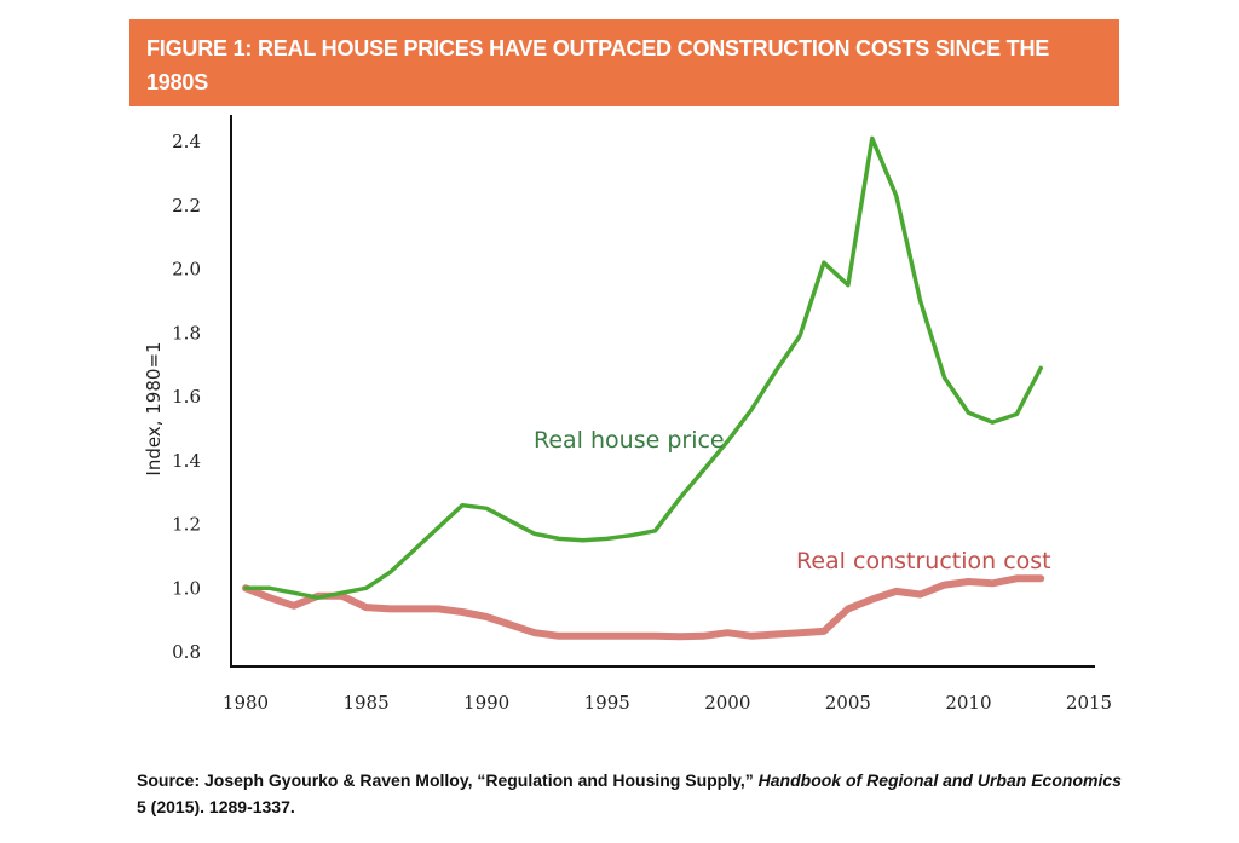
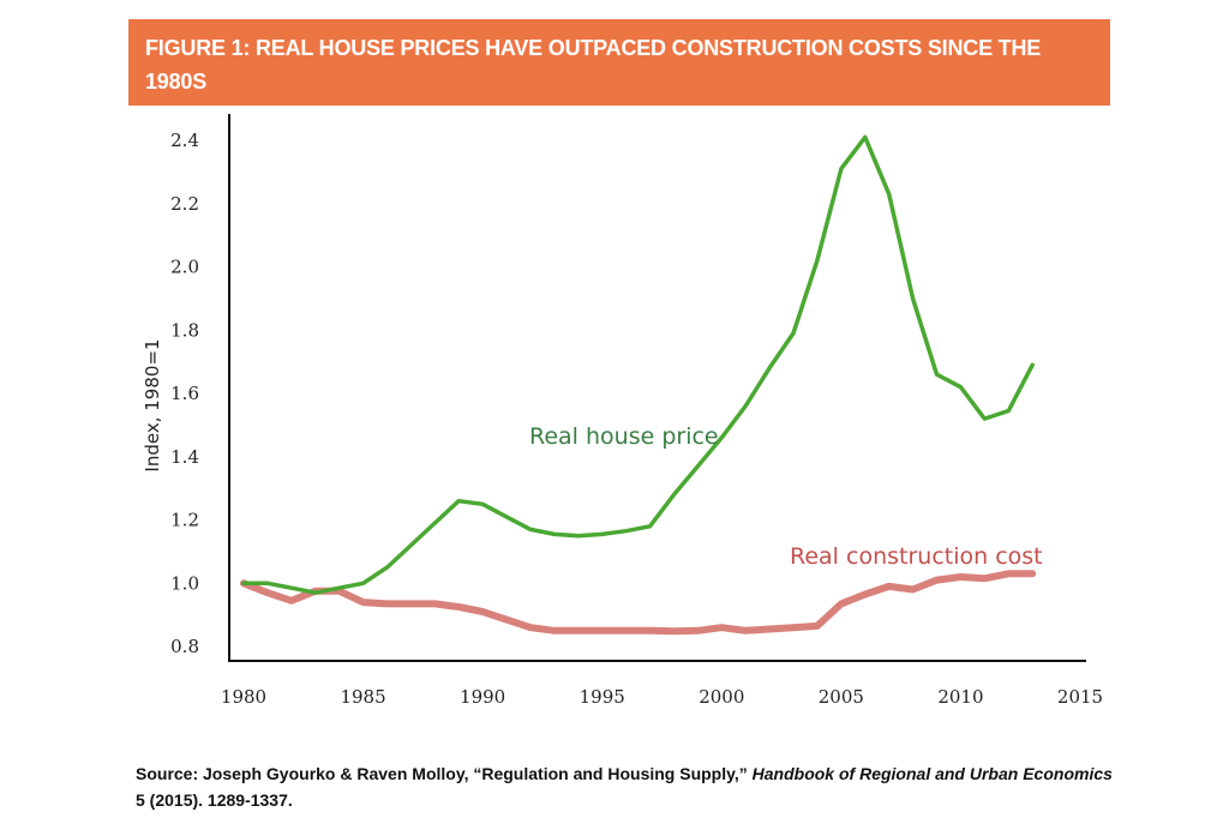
Real house price/2005: 1.95 -> 2.31
Real house price/2010: 1.55 -> 1.62
